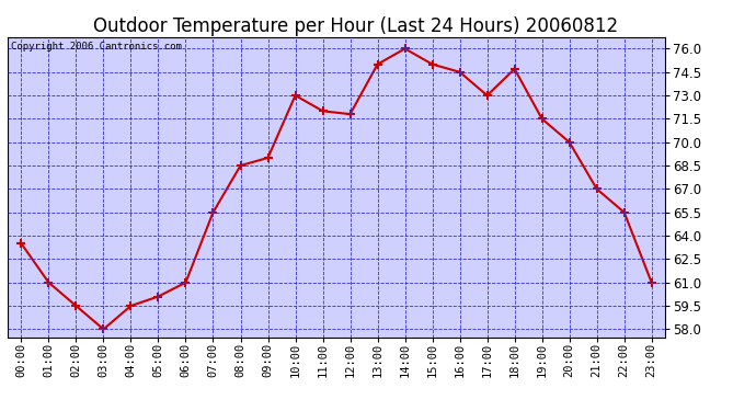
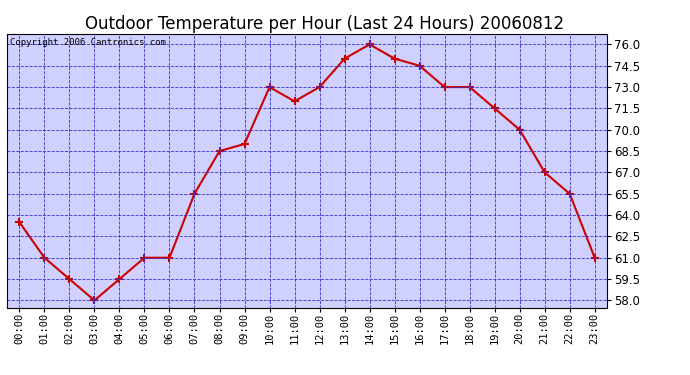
05:00: 60.1 -> 61.0
12:00: 71.8 -> 73.0
18:00: 74.7 -> 73.0
